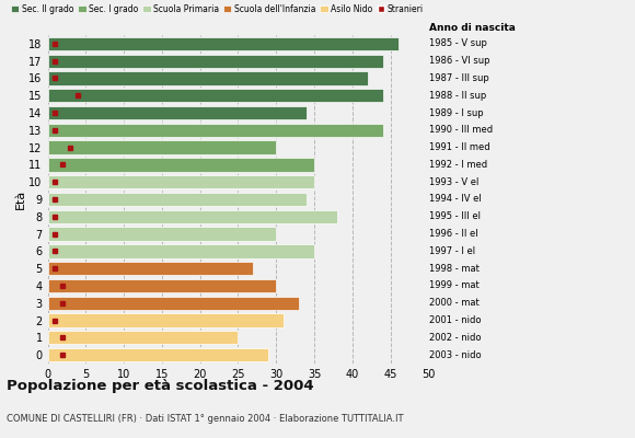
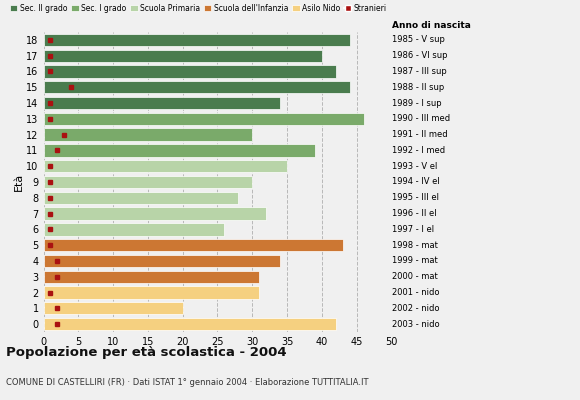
18: 46 -> 44
17: 44 -> 40
13: 44 -> 46
11: 35 -> 39
9: 34 -> 30
8: 38 -> 28
7: 30 -> 32
6: 35 -> 26
5: 27 -> 43
4: 30 -> 34
3: 33 -> 31
1: 25 -> 20
0: 29 -> 42
